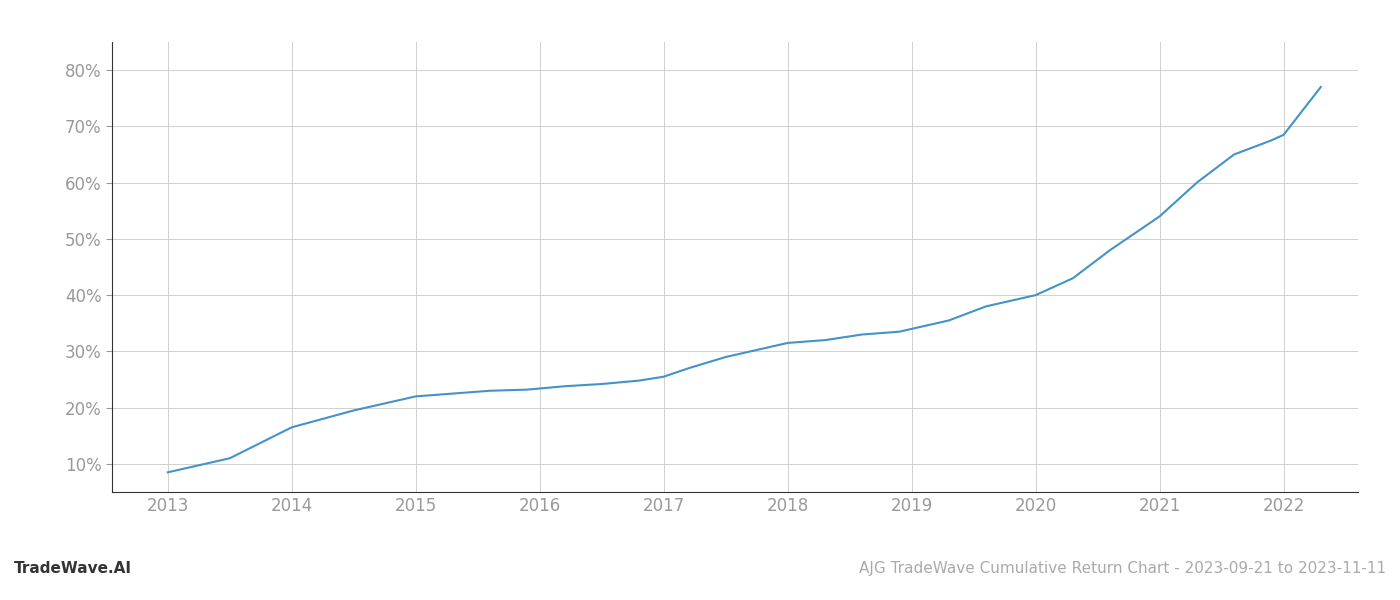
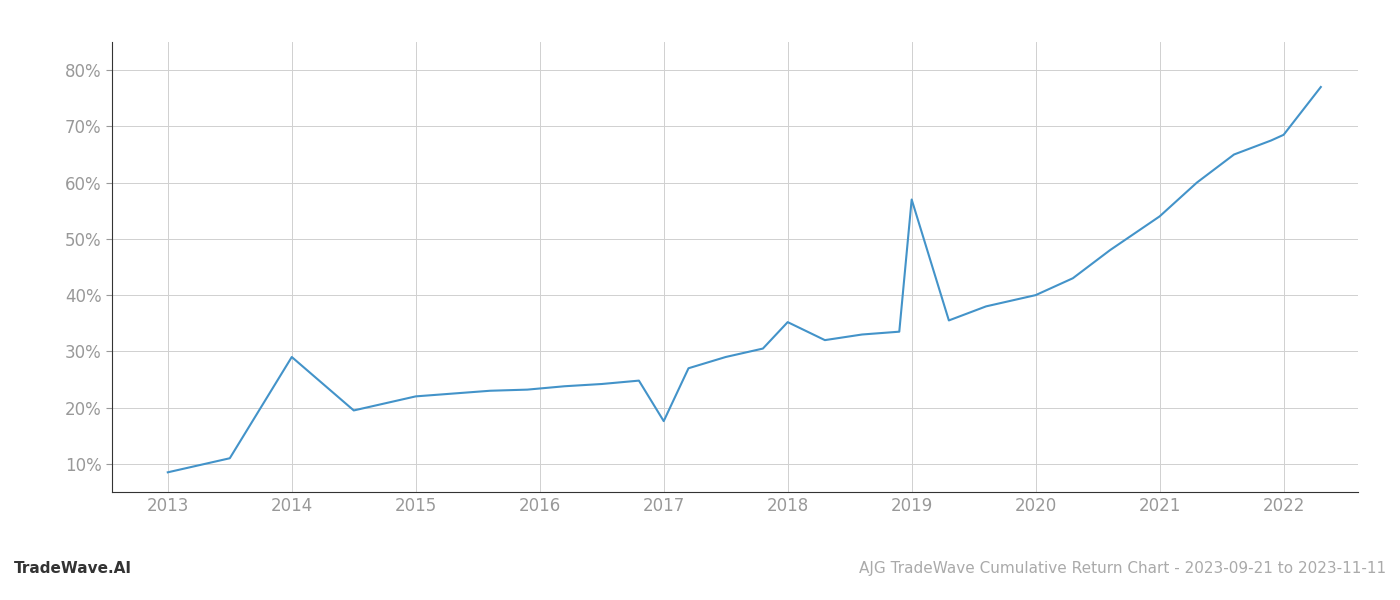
2014: 16.5% -> 29.0%
2017: 25.5% -> 17.6%
2018: 31.5% -> 35.2%
2019: 34.0% -> 57.0%
